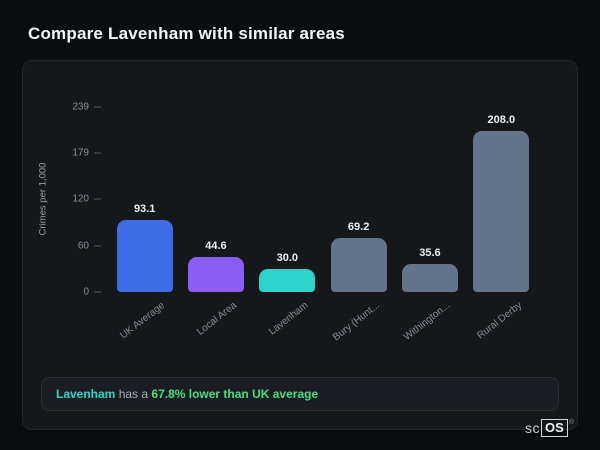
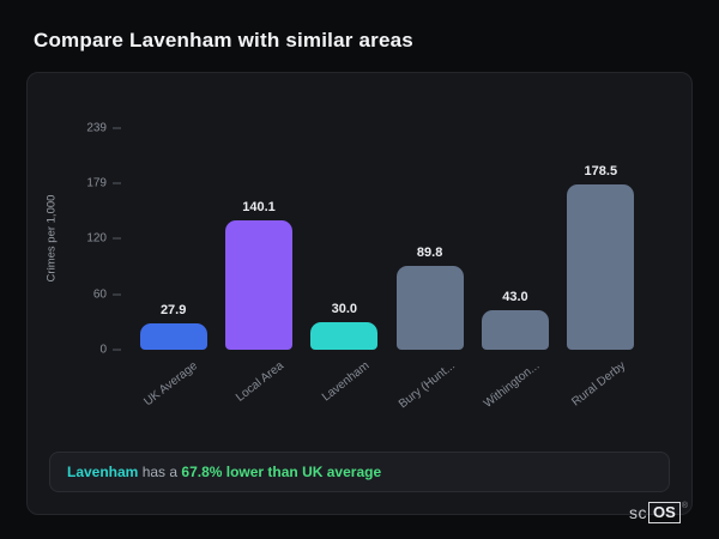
UK Average: 93.1 -> 27.9
Local Area: 44.6 -> 140.1
Bury (Hunt...: 69.2 -> 89.8
Withington...: 35.6 -> 43.0
Rural Derby: 208.0 -> 178.5
